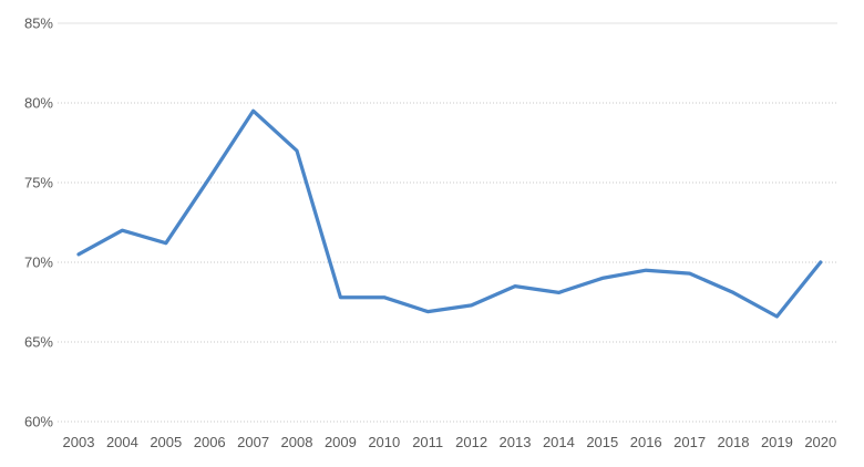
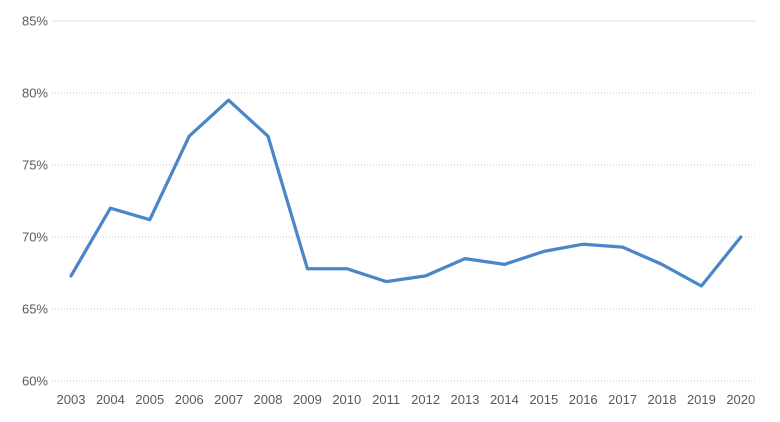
2003: 70.5% -> 67.3%
2006: 75.3% -> 77.0%
